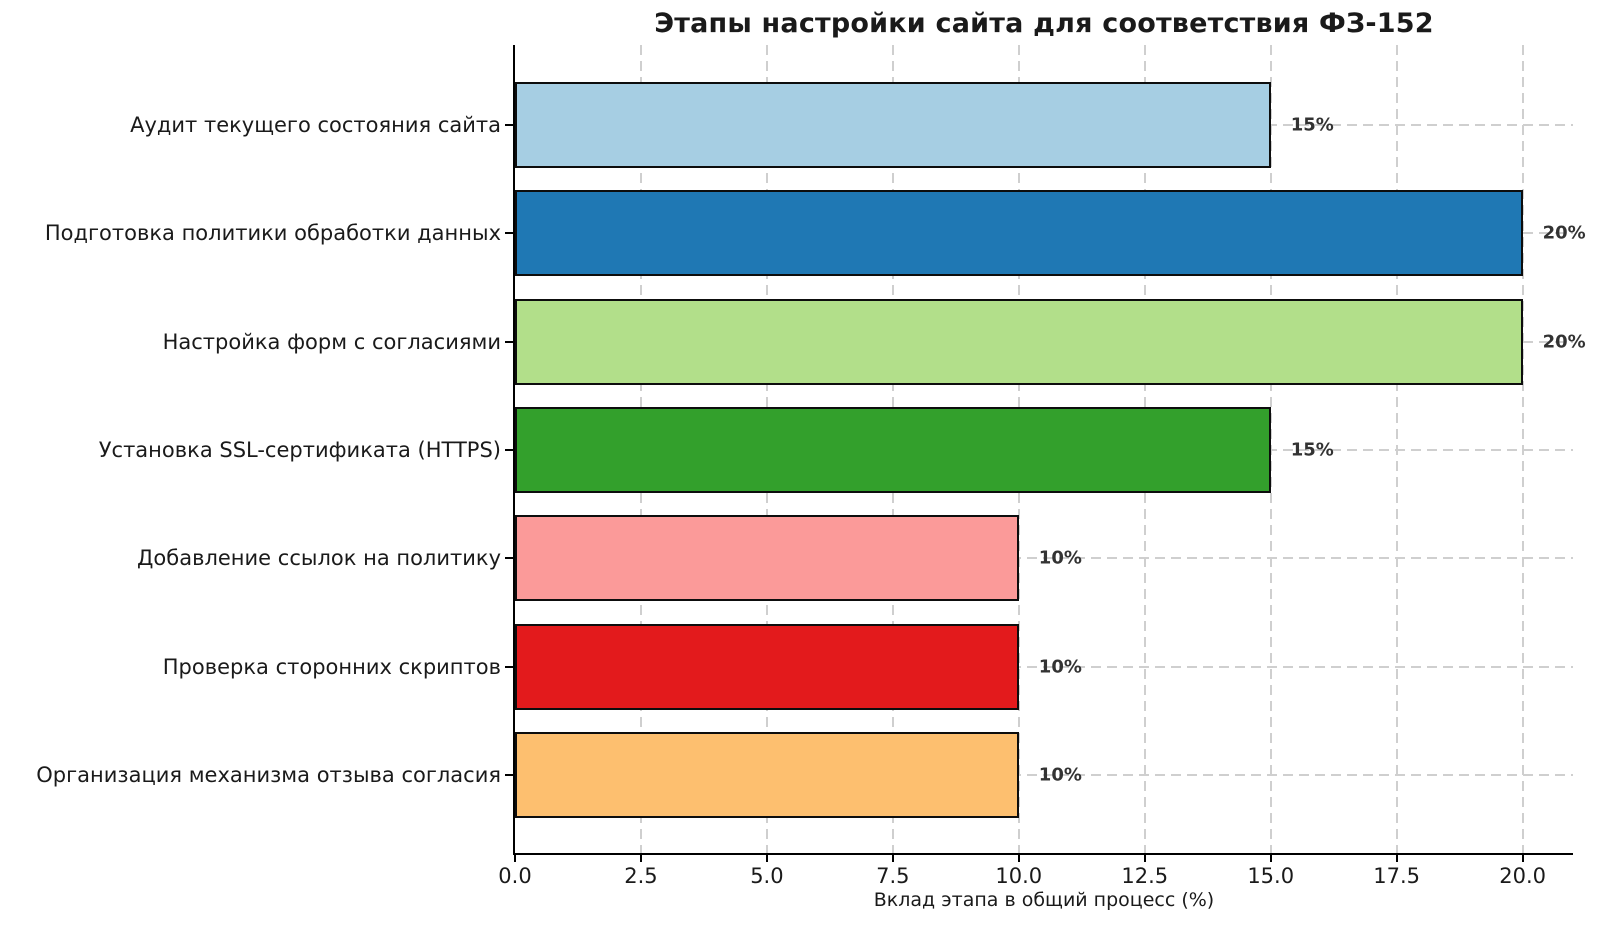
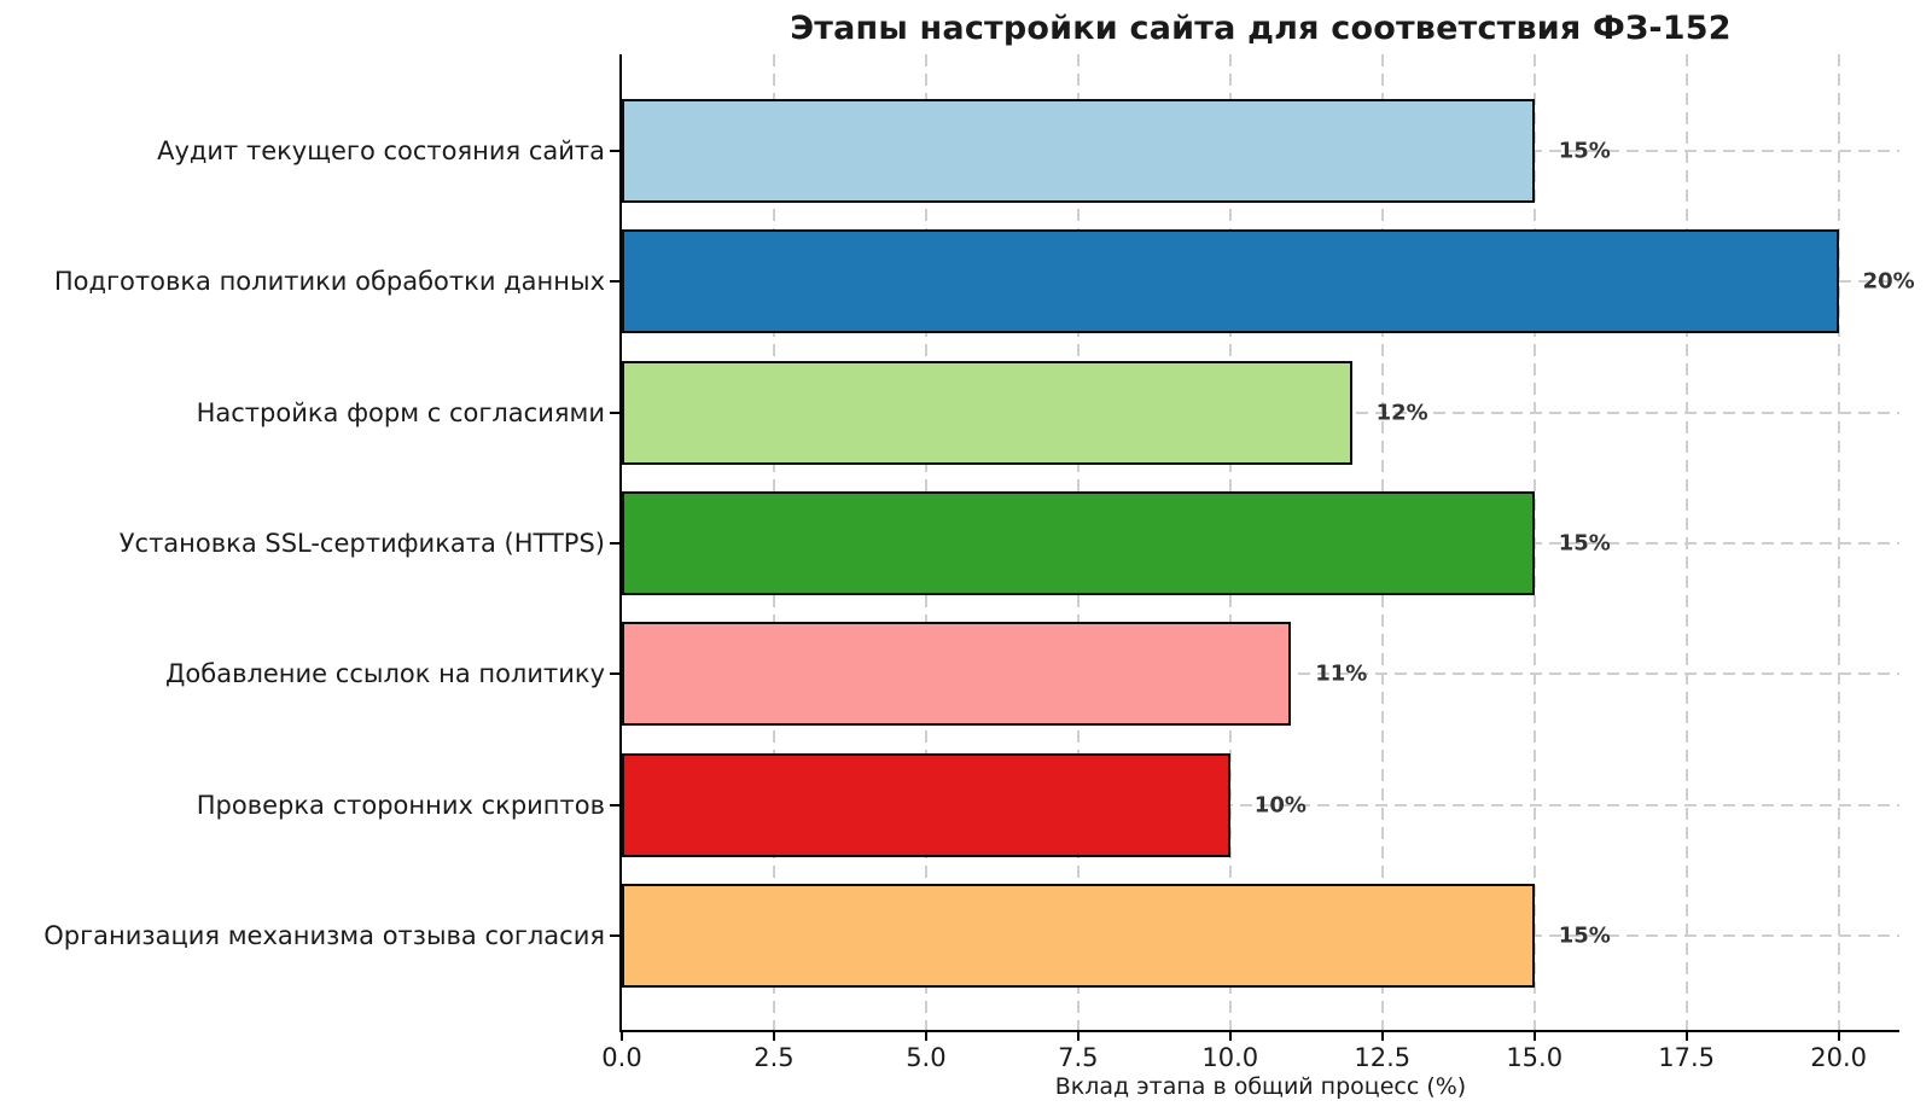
Настройка форм с согласиями: 20% -> 12%
Добавление ссылок на политику: 10% -> 11%
Организация механизма отзыва согласия: 10% -> 15%
